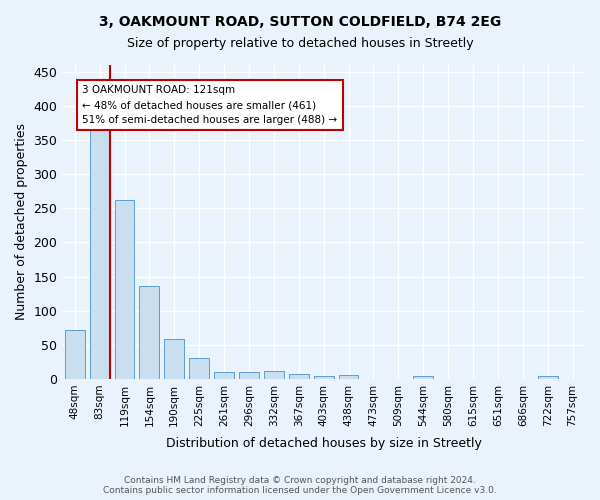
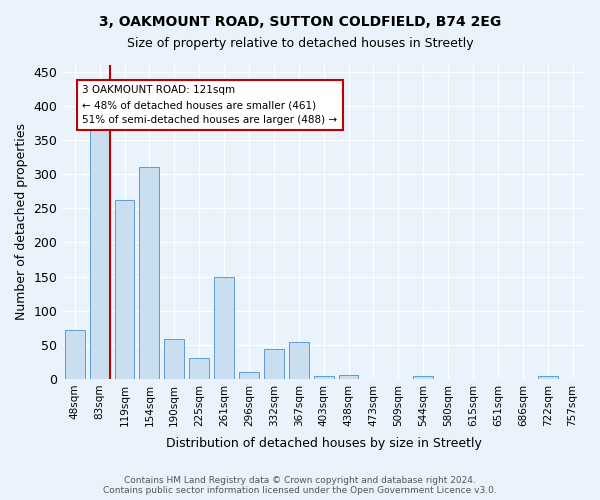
154sqm: 136 -> 310
261sqm: 10 -> 150
332sqm: 11 -> 44
367sqm: 7 -> 54
